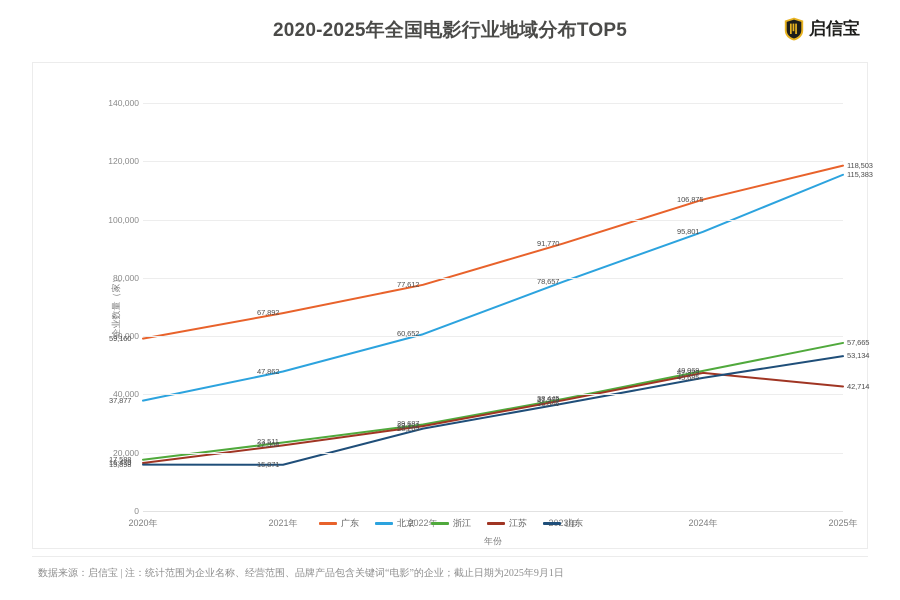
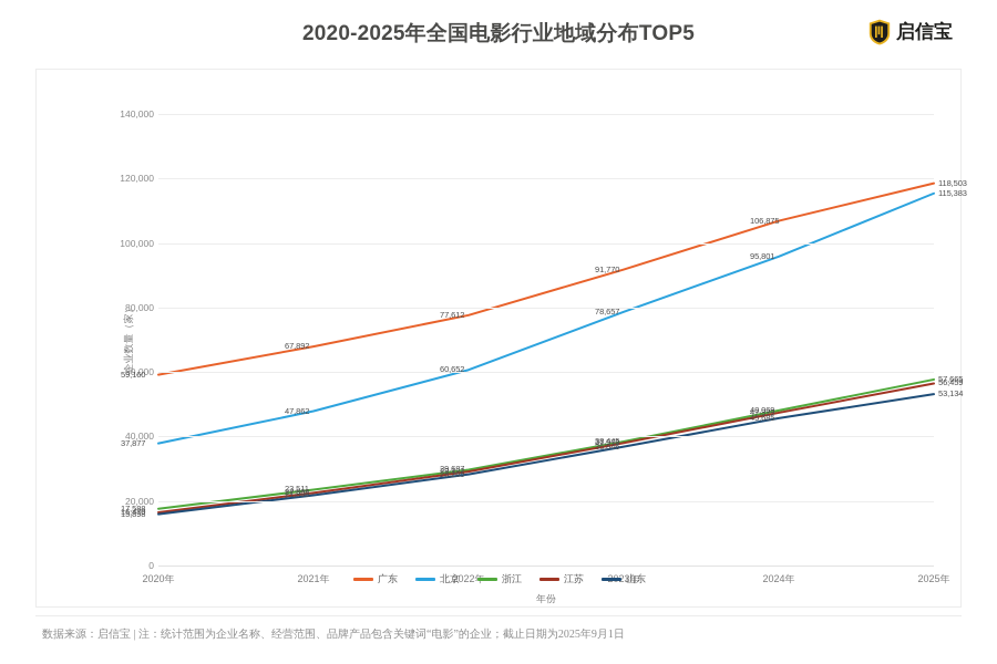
山东/2021年: 15,871 -> 21,806
江苏/2025年: 42,714 -> 56,459
